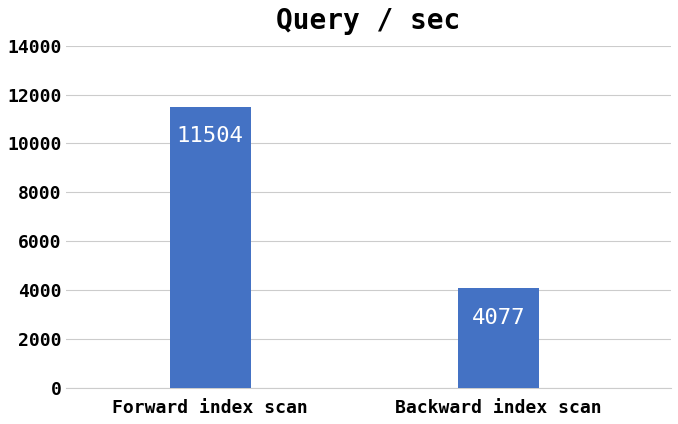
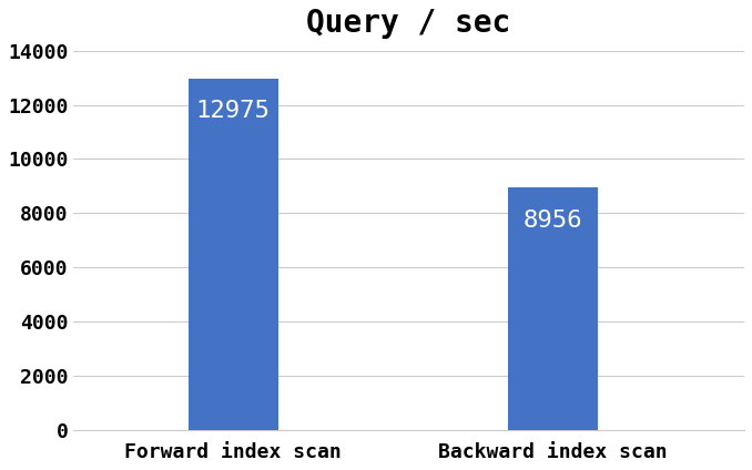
Forward index scan: 11504 -> 12975
Backward index scan: 4077 -> 8956
